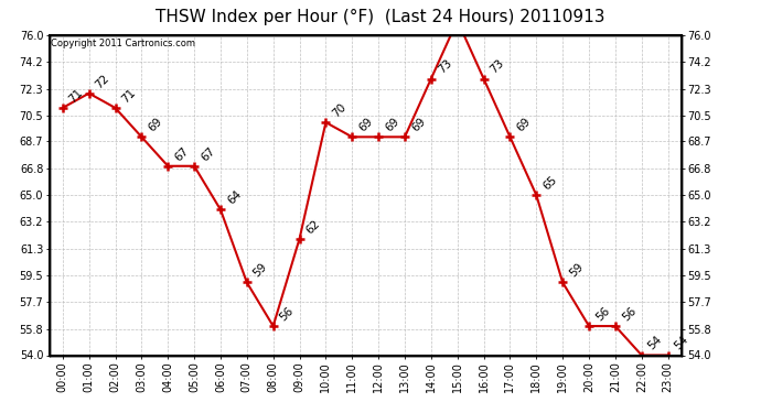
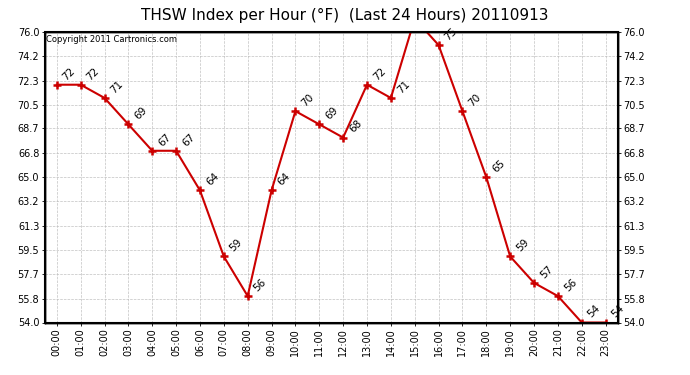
00:00: 71 -> 72
09:00: 62 -> 64
12:00: 69 -> 68
13:00: 69 -> 72
14:00: 73 -> 71
16:00: 73 -> 75
17:00: 69 -> 70
20:00: 56 -> 57
